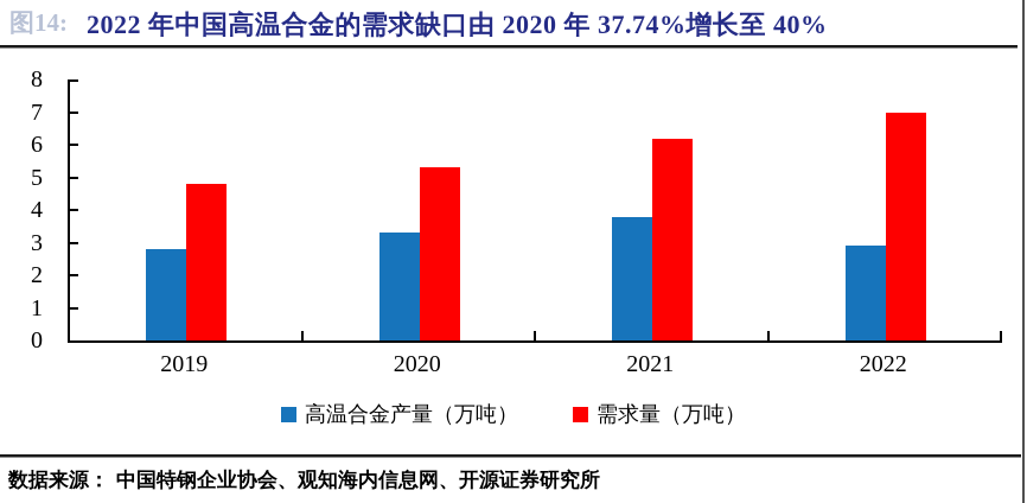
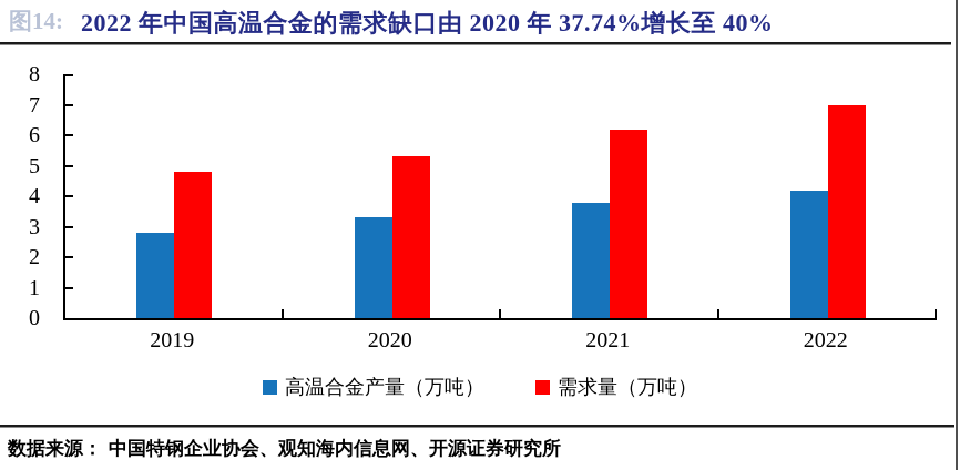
高温合金产量（万吨）/2022: 2.9 -> 4.2
